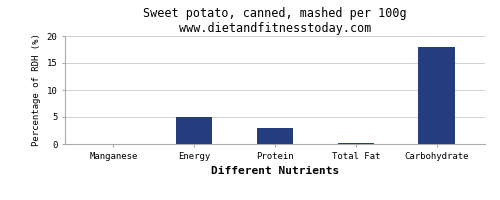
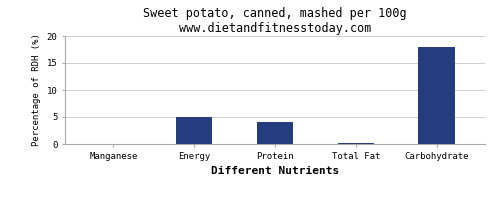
Protein: 3.0 -> 4.0
